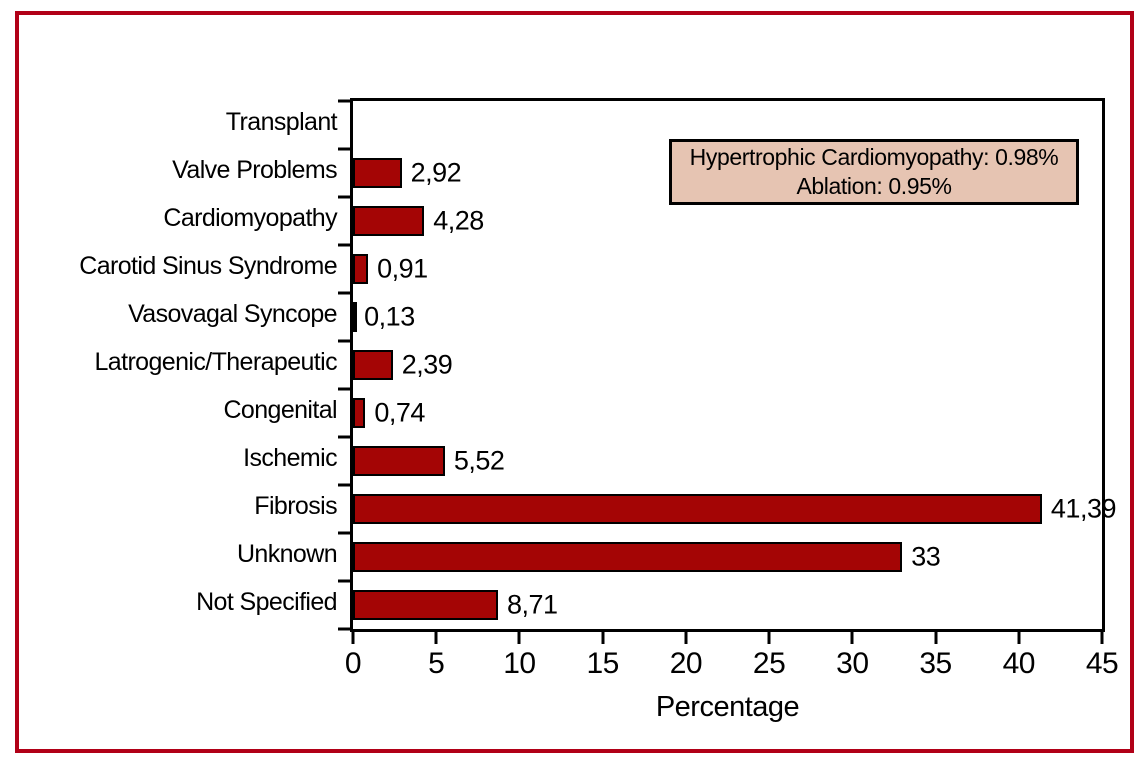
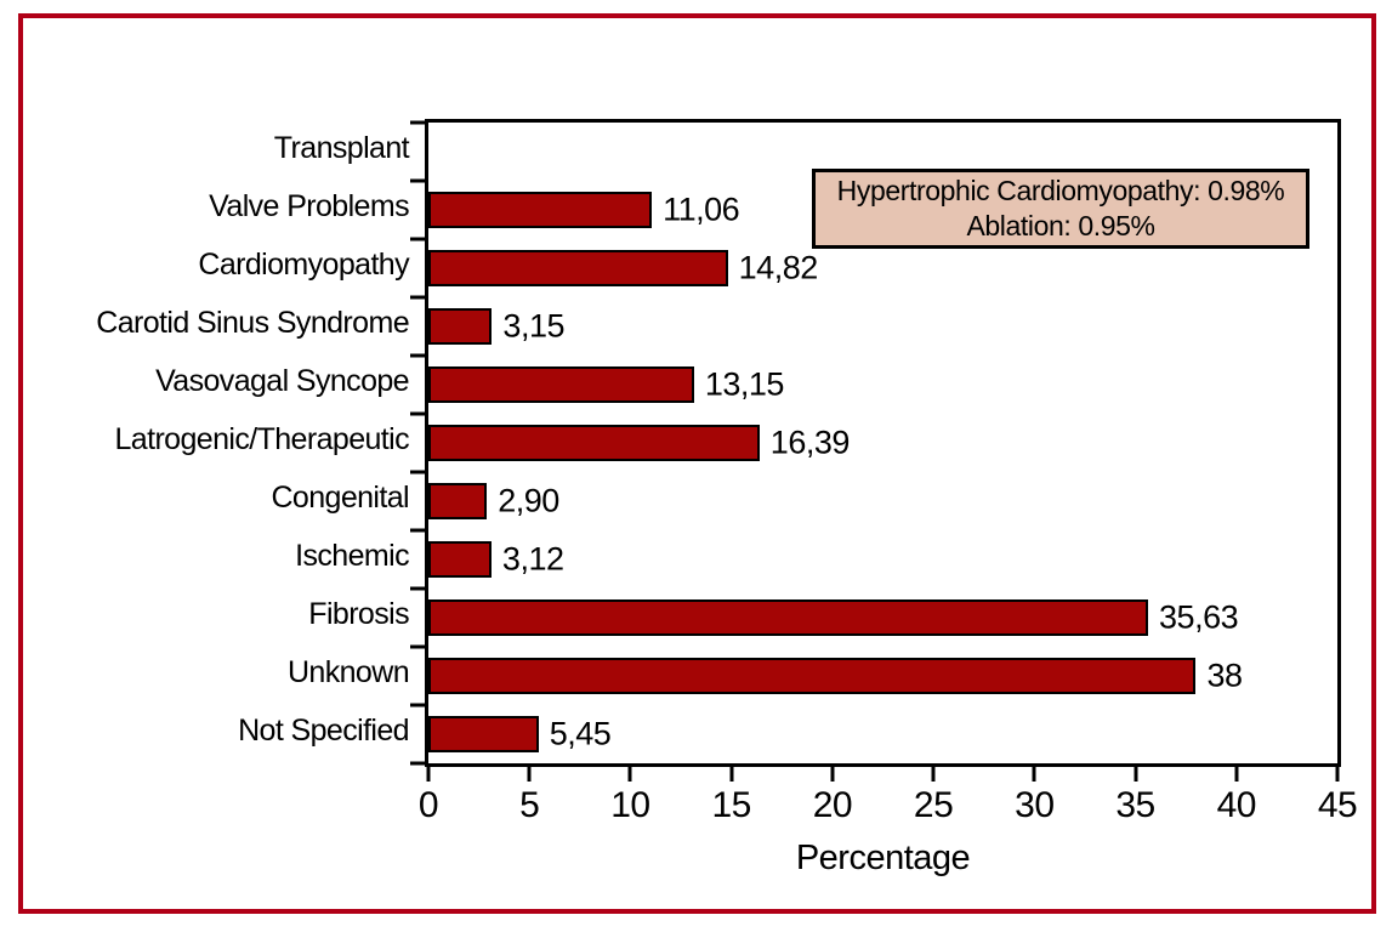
Valve Problems: 2,92 -> 11,06
Cardiomyopathy: 4,28 -> 14,82
Carotid Sinus Syndrome: 0,91 -> 3,15
Vasovagal Syncope: 0,13 -> 13,15
Latrogenic/Therapeutic: 2,39 -> 16,39
Congenital: 0,74 -> 2,90
Ischemic: 5,52 -> 3,12
Fibrosis: 41,39 -> 35,63
Unknown: 33 -> 38
Not Specified: 8,71 -> 5,45
